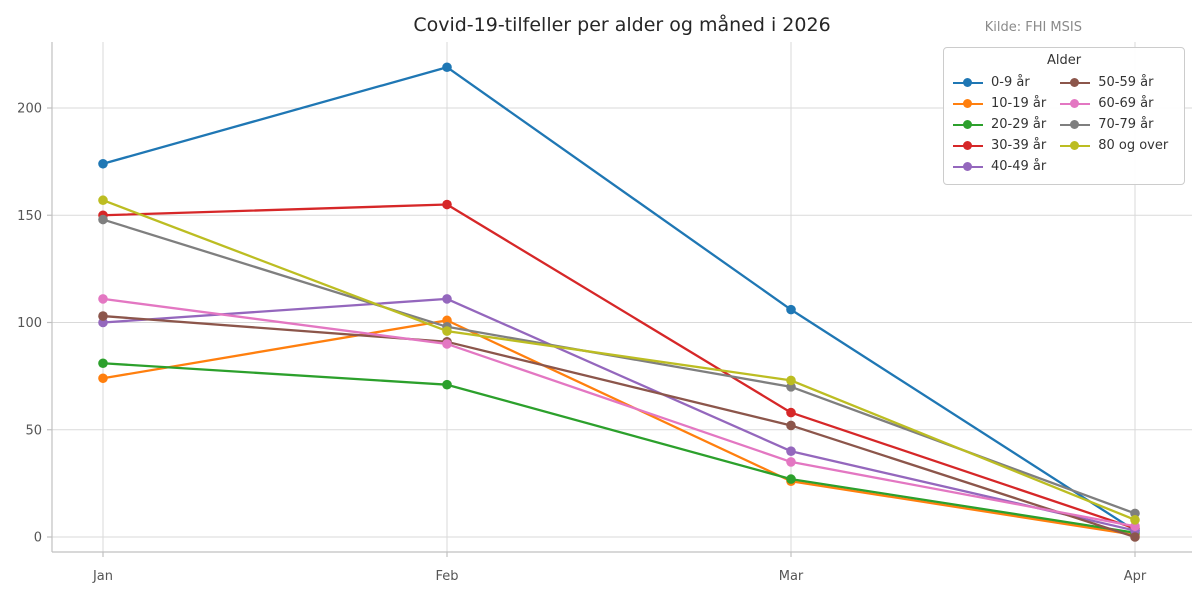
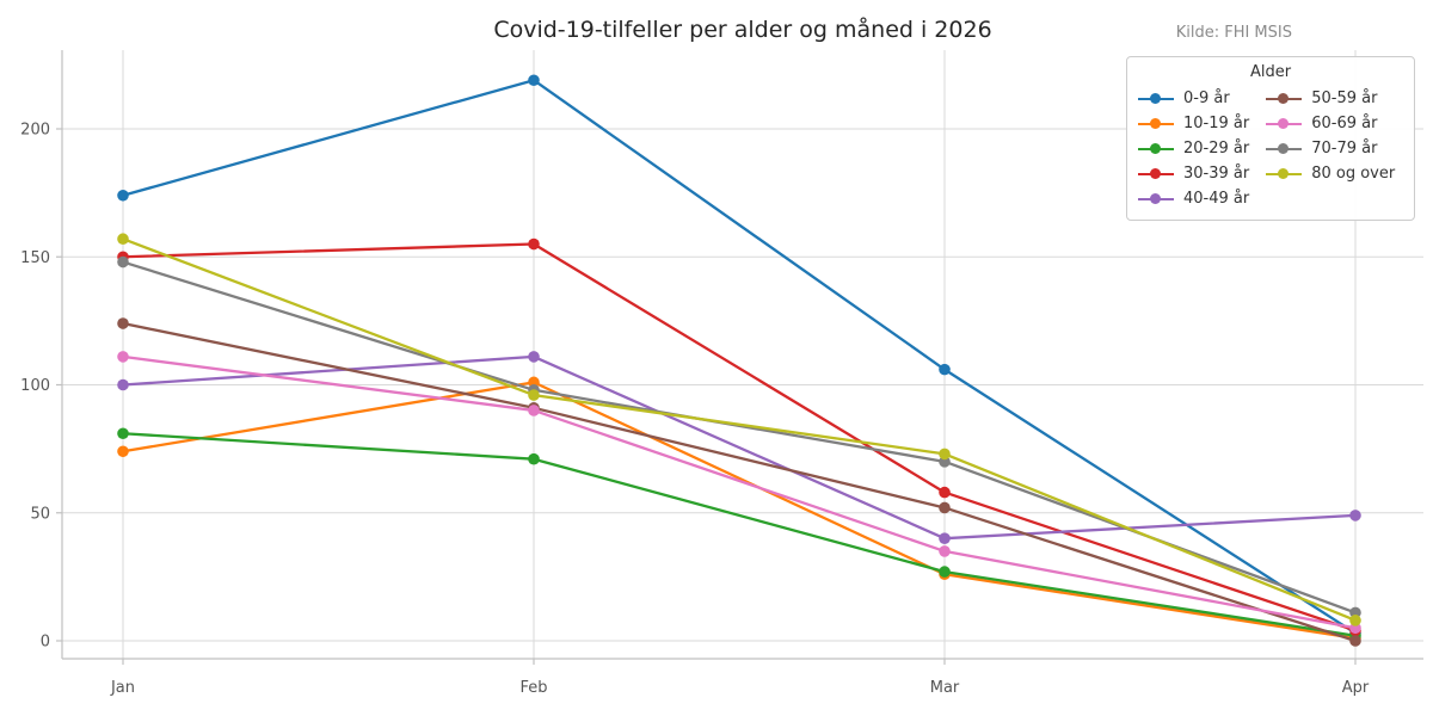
50-59 år/Jan: 103 -> 124
40-49 år/Apr: 3 -> 49
